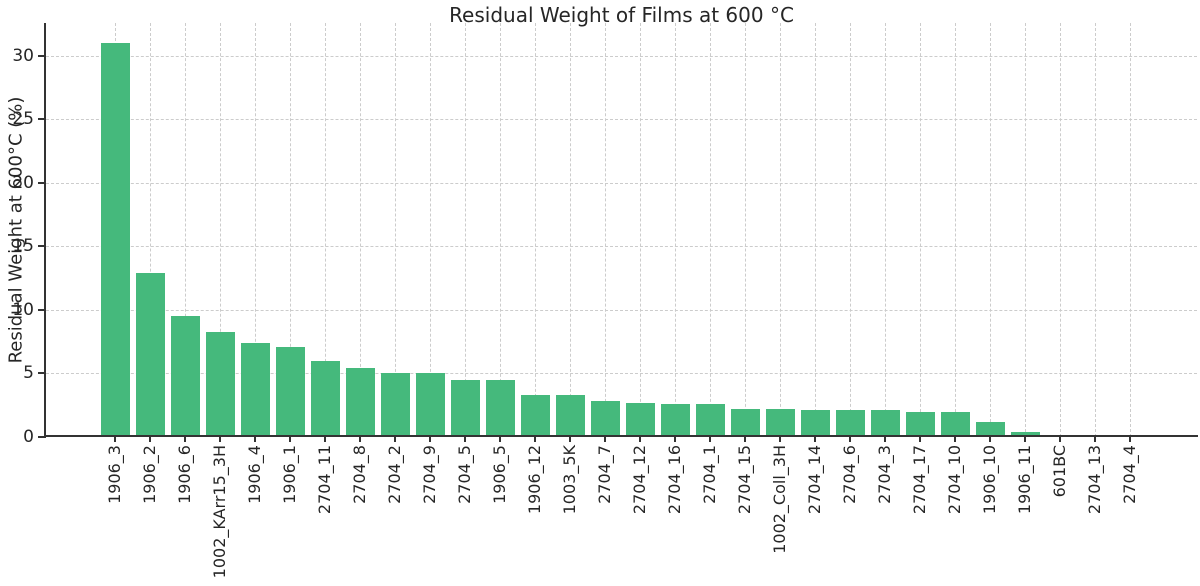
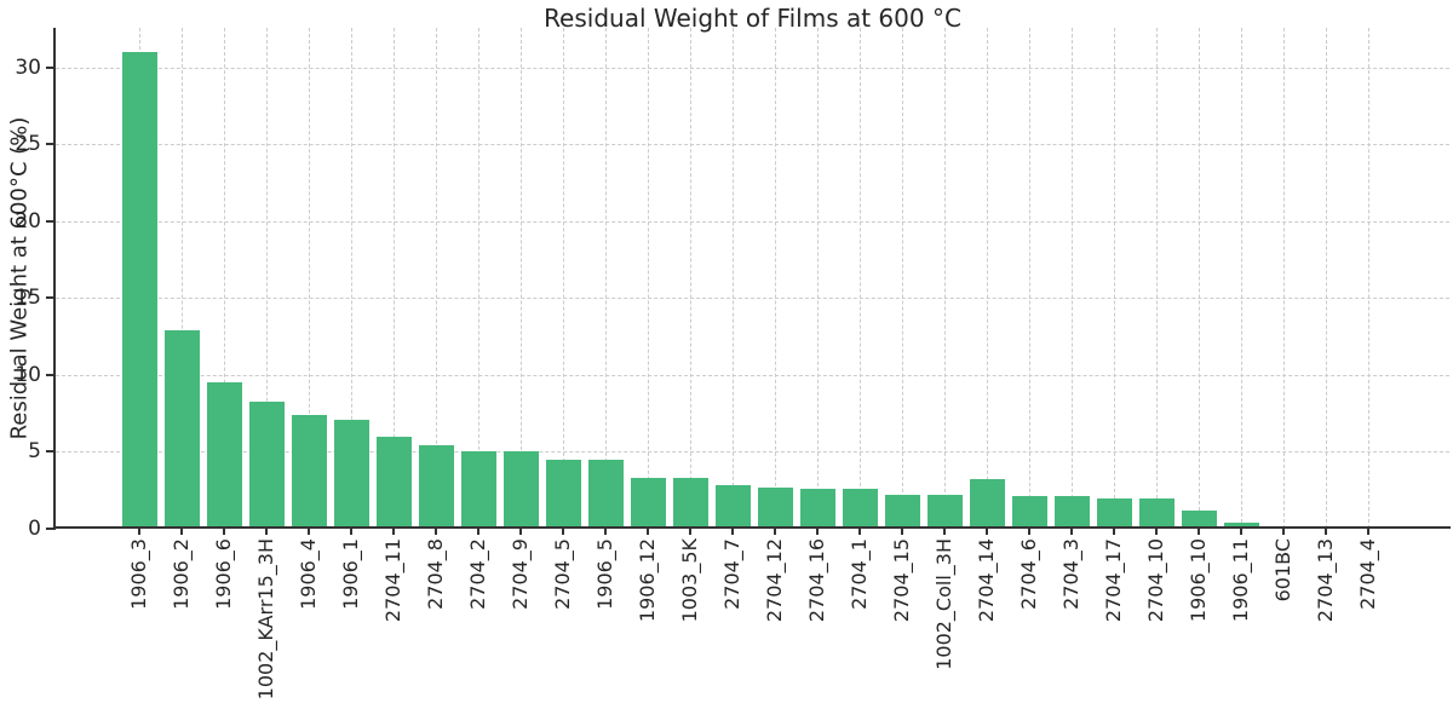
2704_14: 2.1 -> 3.2
